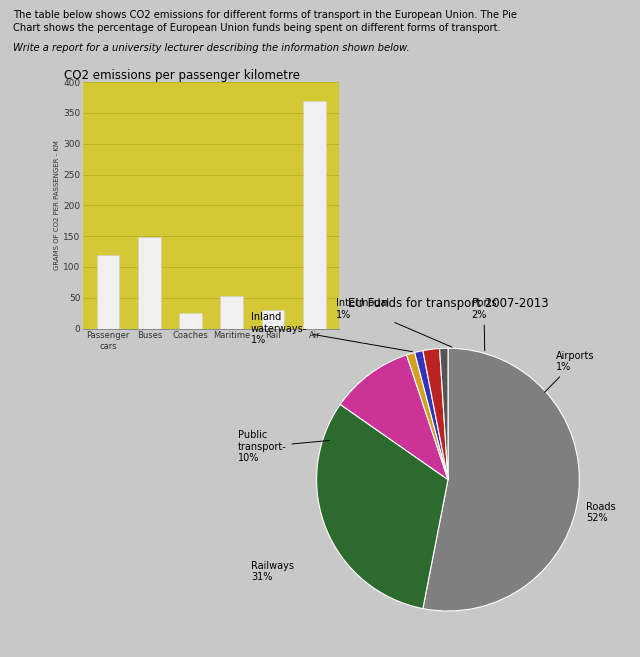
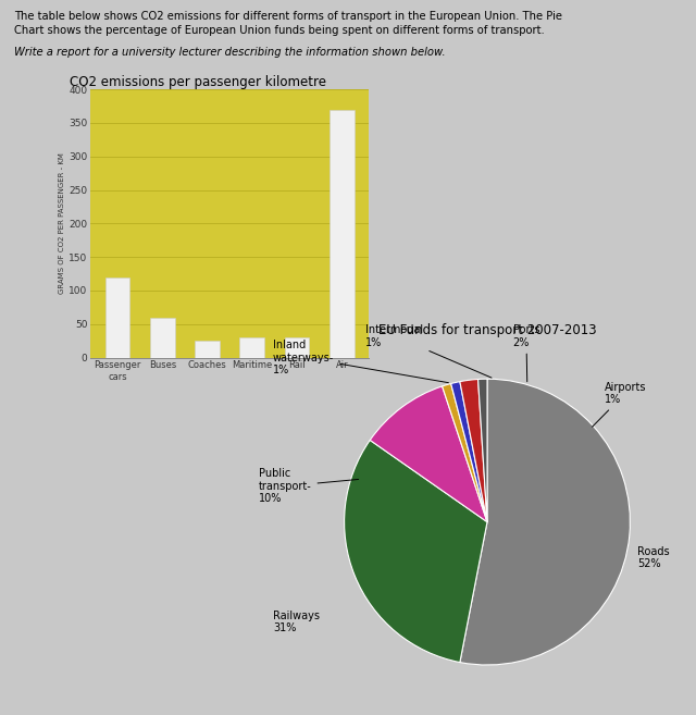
Buses: 148 -> 60
Maritime: 52 -> 30
